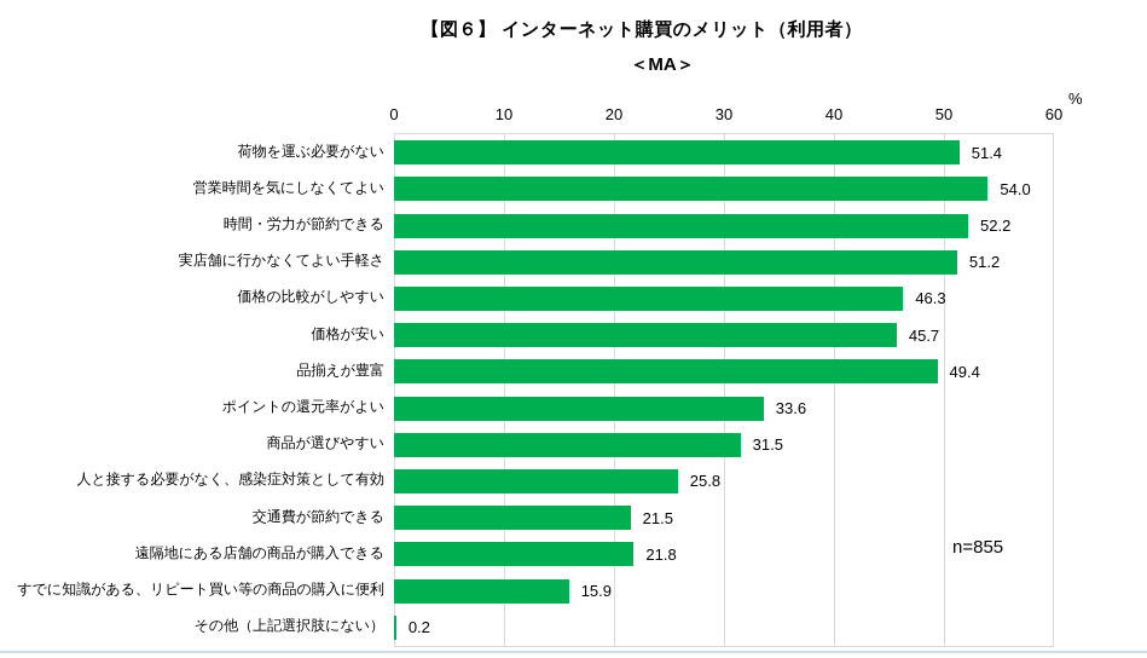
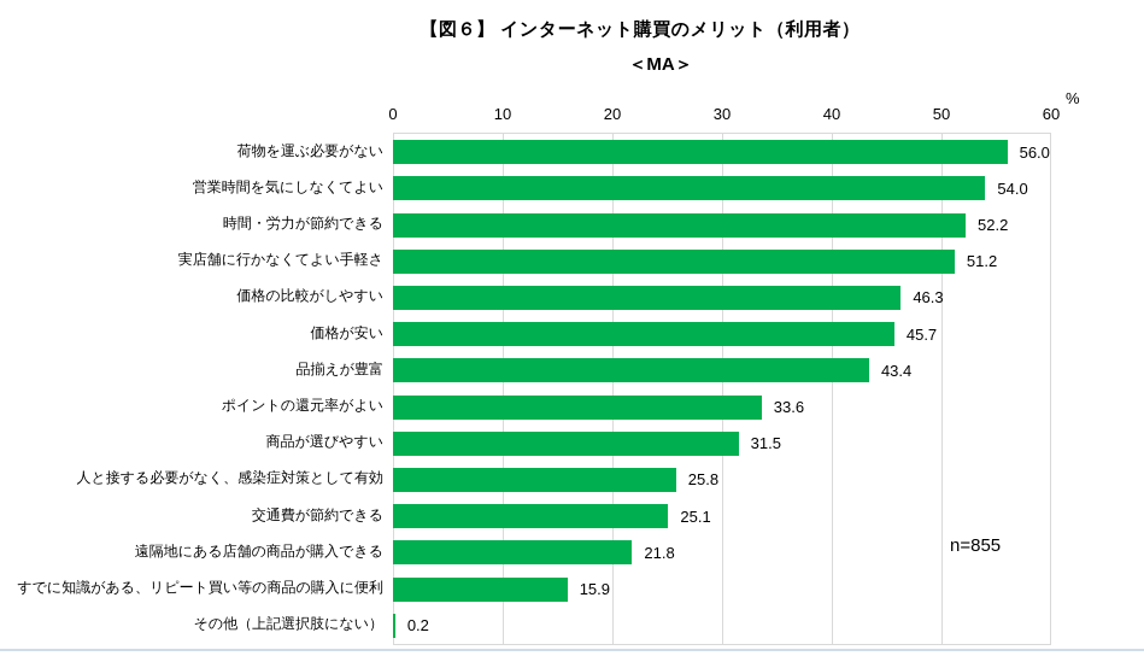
荷物を運ぶ必要がない: 51.4 -> 56.0
品揃えが豊富: 49.4 -> 43.4
交通費が節約できる: 21.5 -> 25.1
